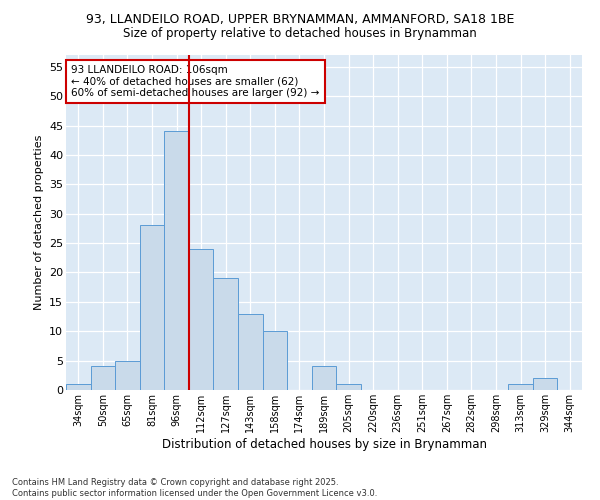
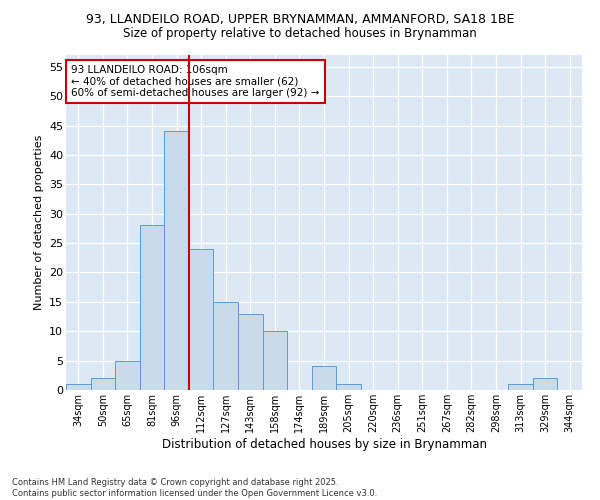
50sqm: 4 -> 2
127sqm: 19 -> 15
